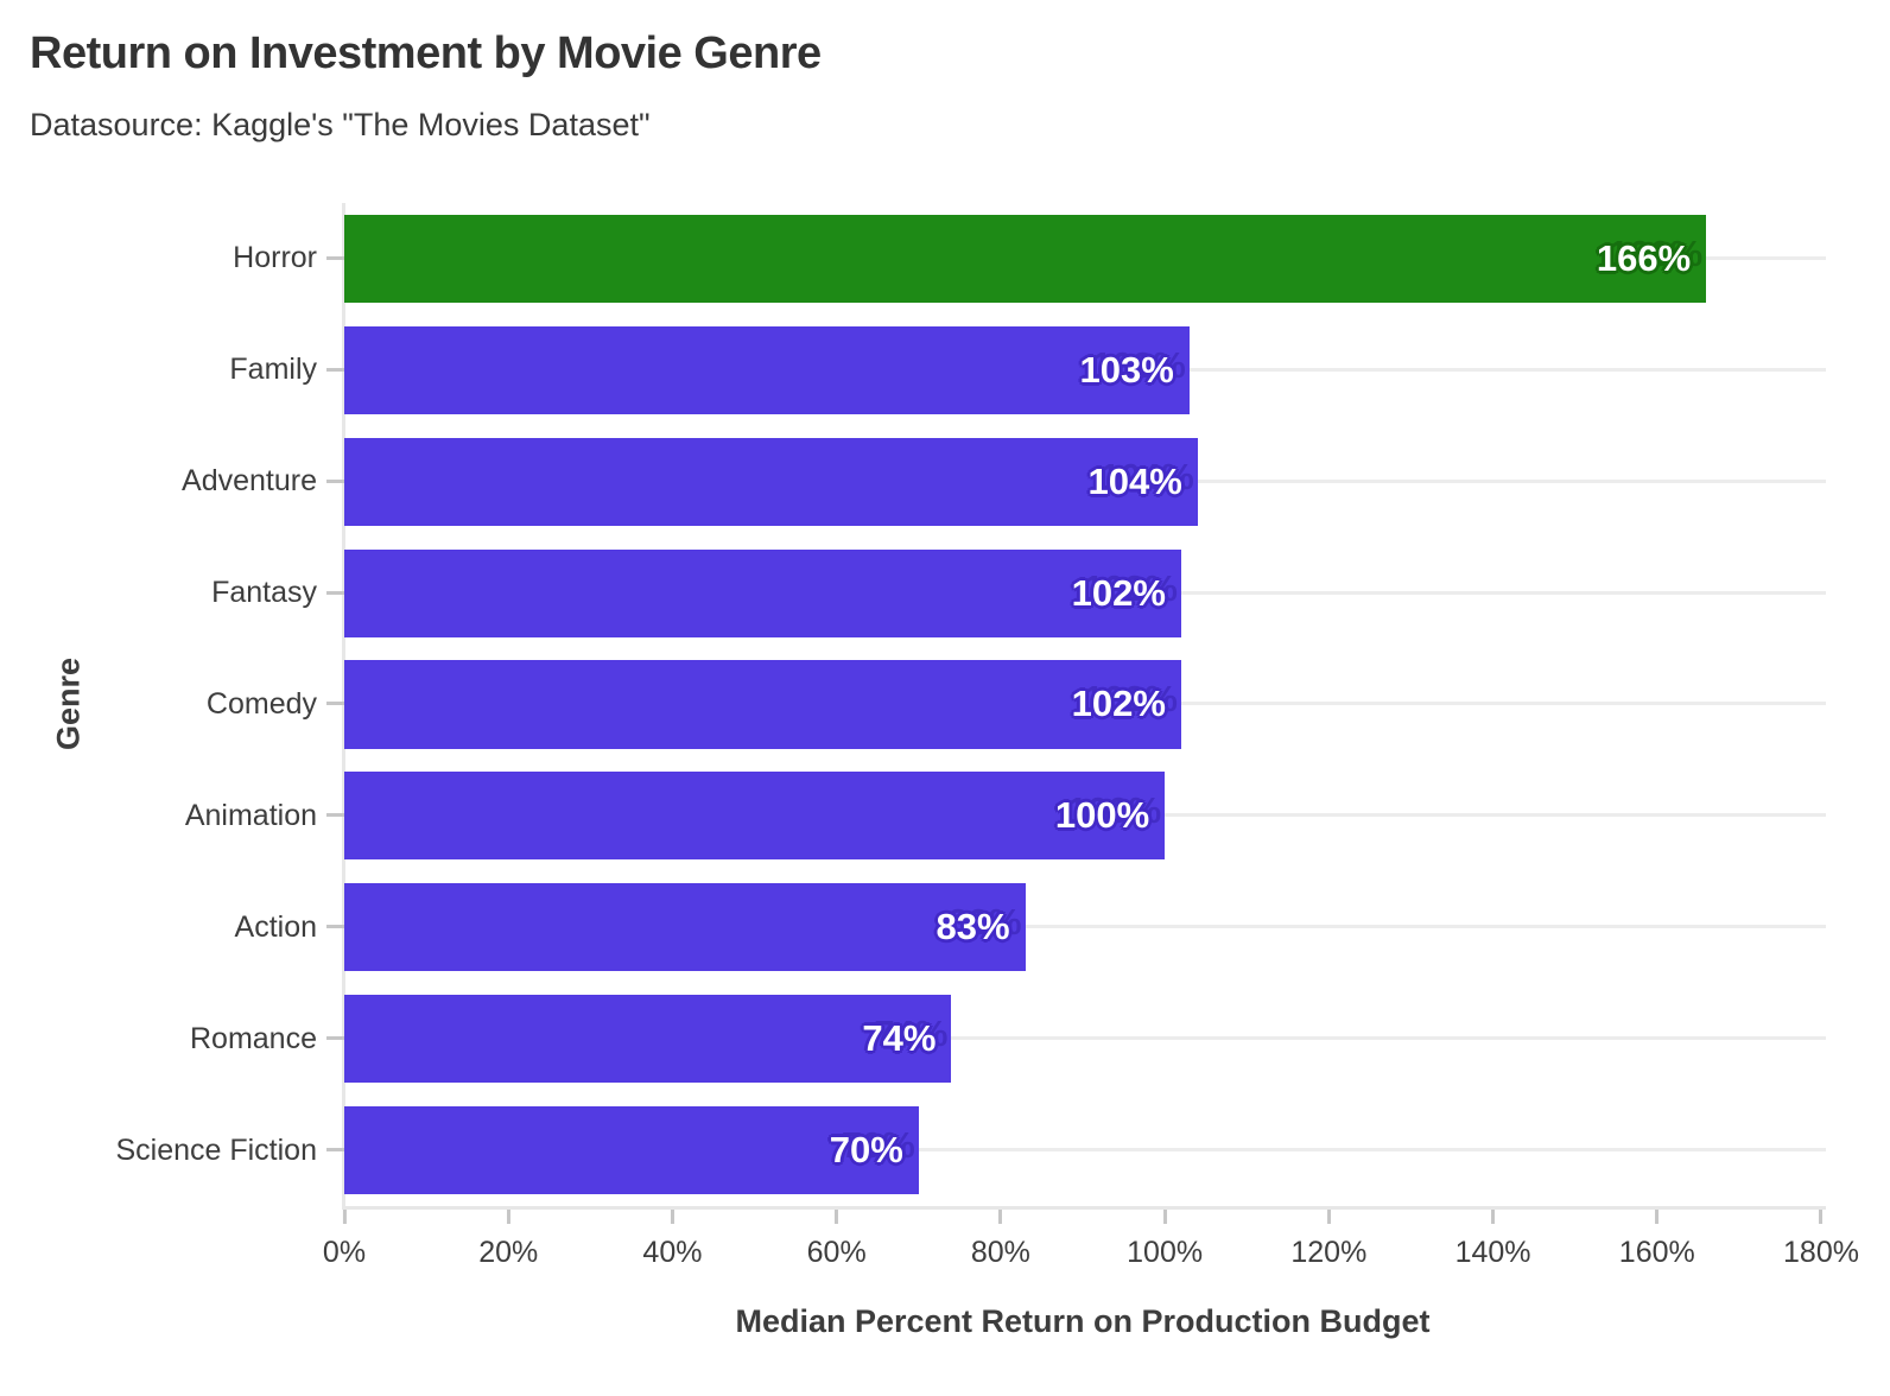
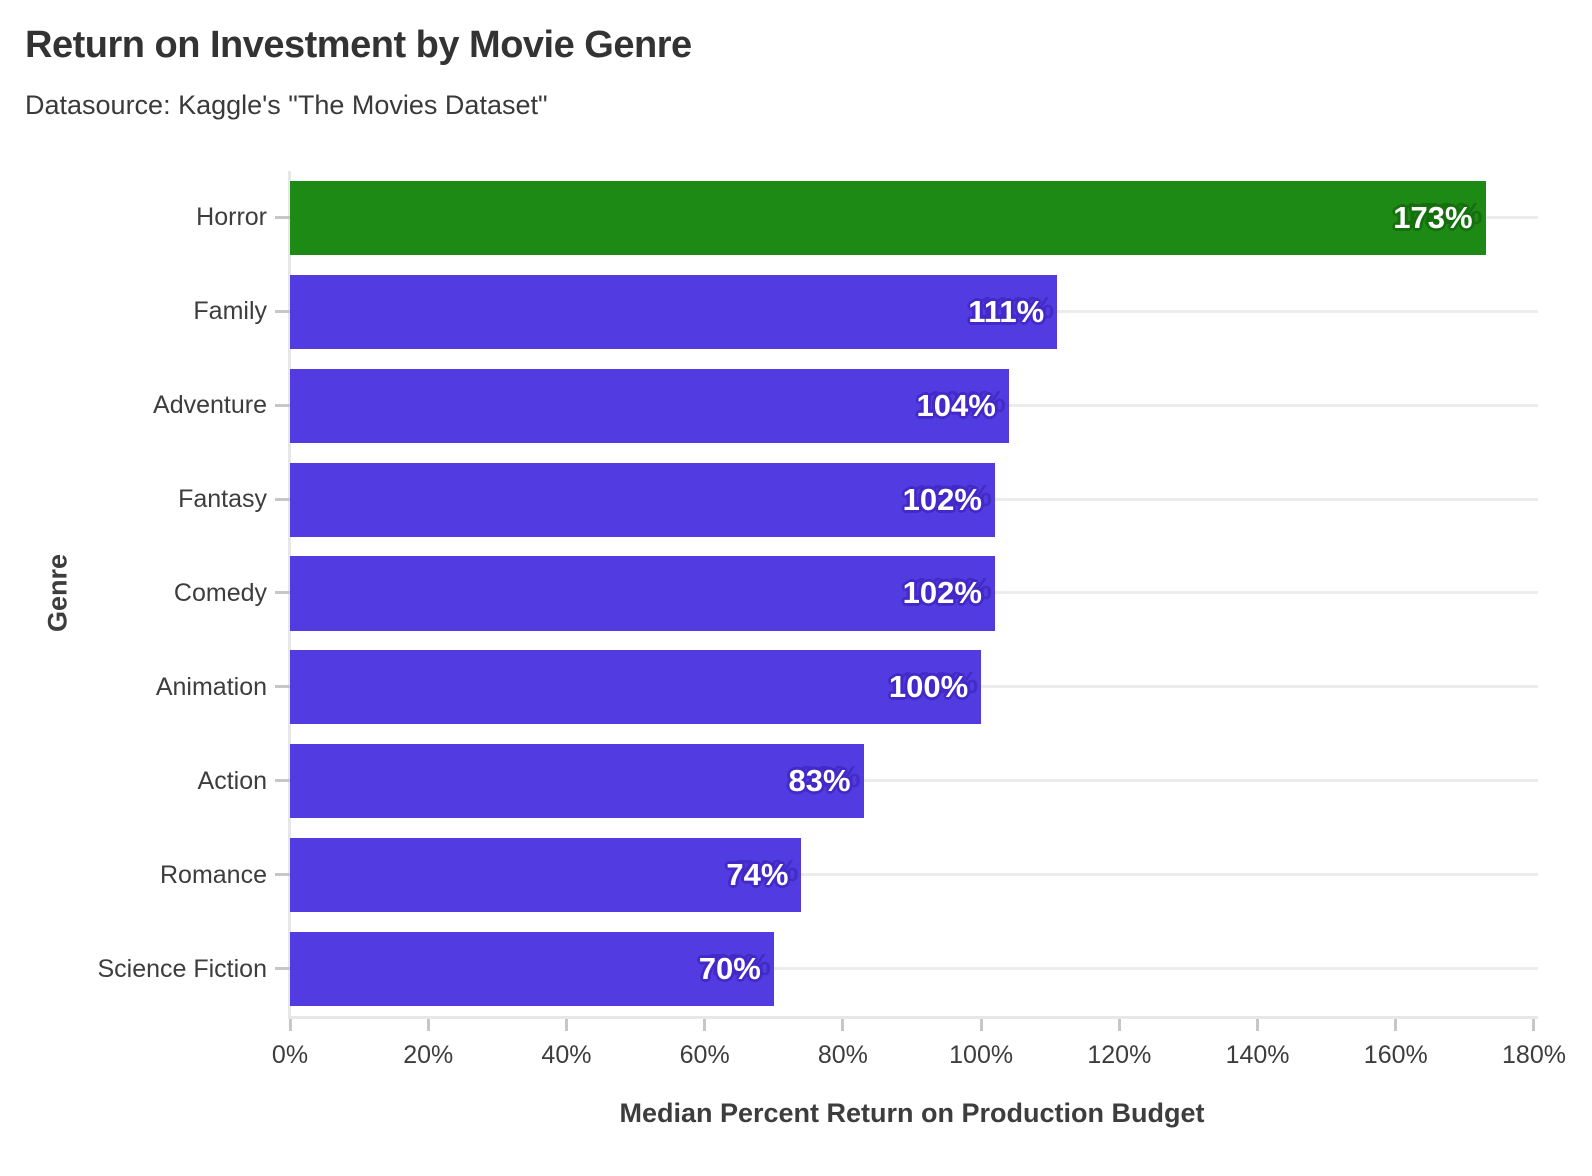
Horror: 166% -> 173%
Family: 103% -> 111%
